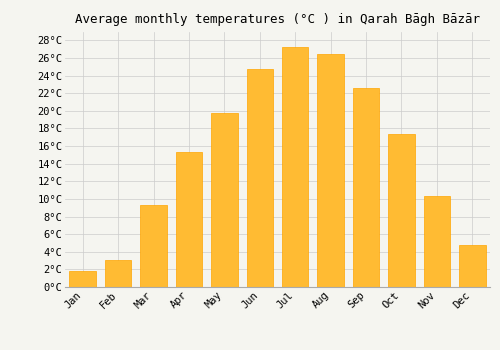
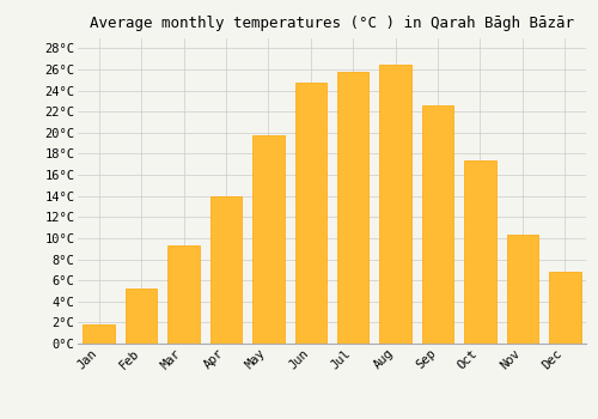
Feb: 3.1°C -> 5.2°C
Apr: 15.3°C -> 14.0°C
Jul: 27.2°C -> 25.8°C
Dec: 4.8°C -> 6.8°C
